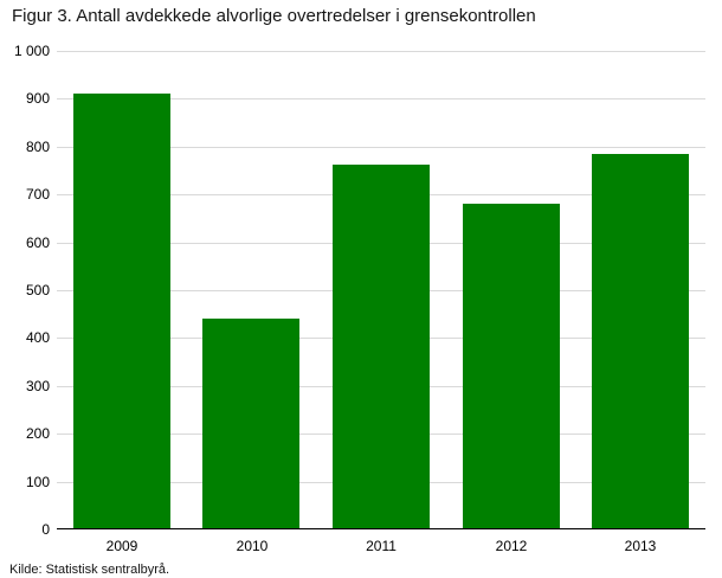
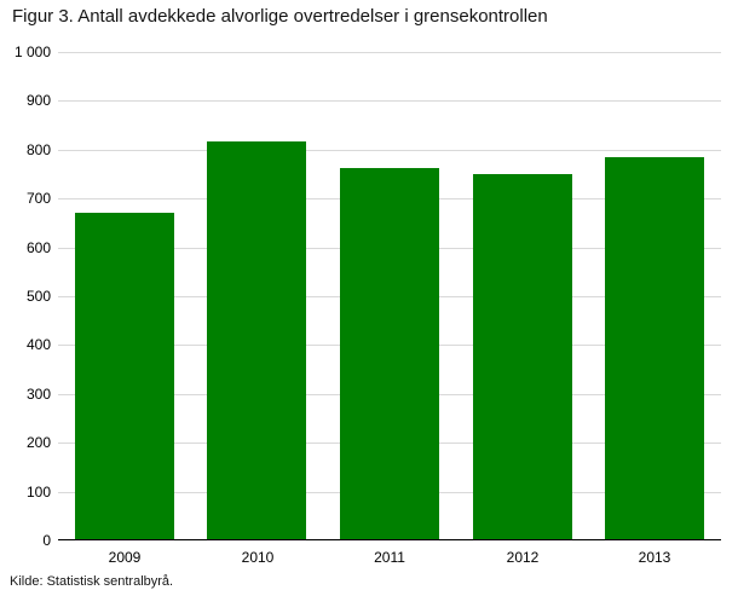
2009: 910 -> 670
2010: 440 -> 820
2012: 680 -> 750
